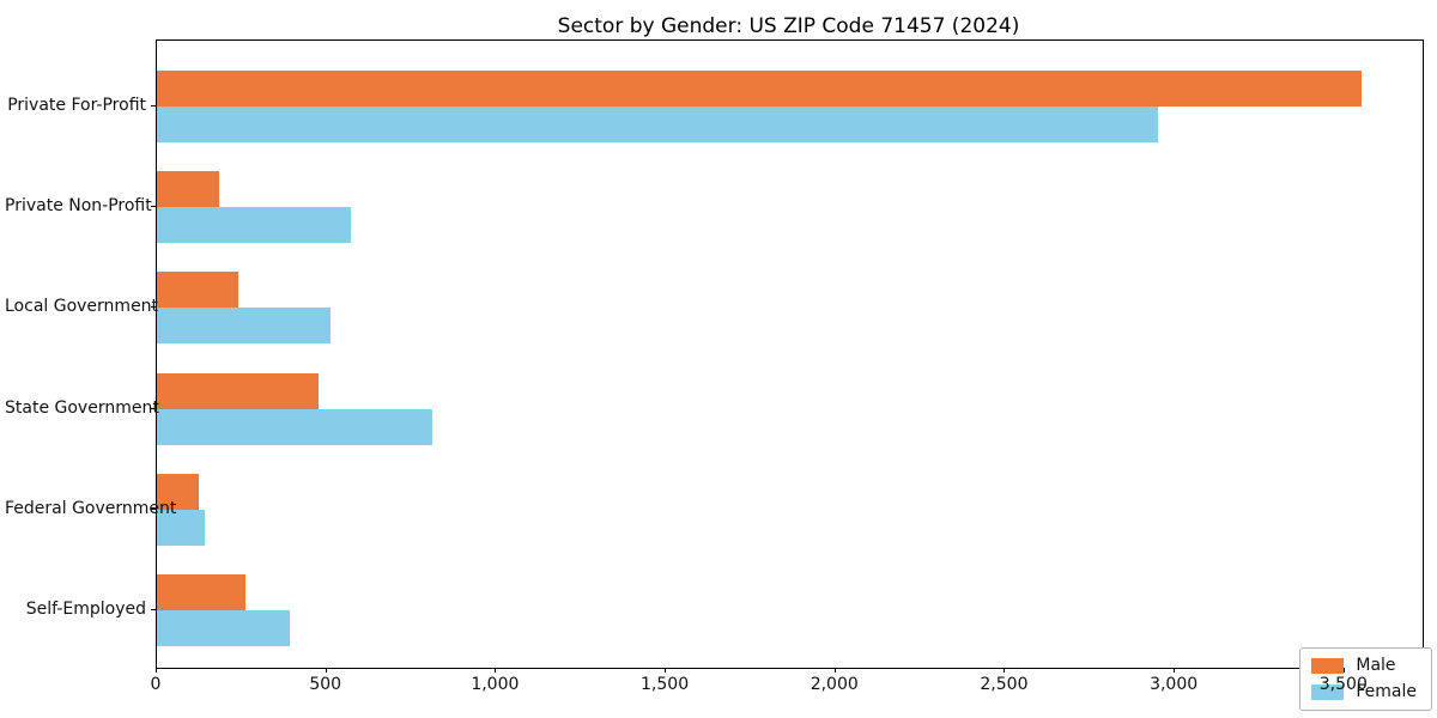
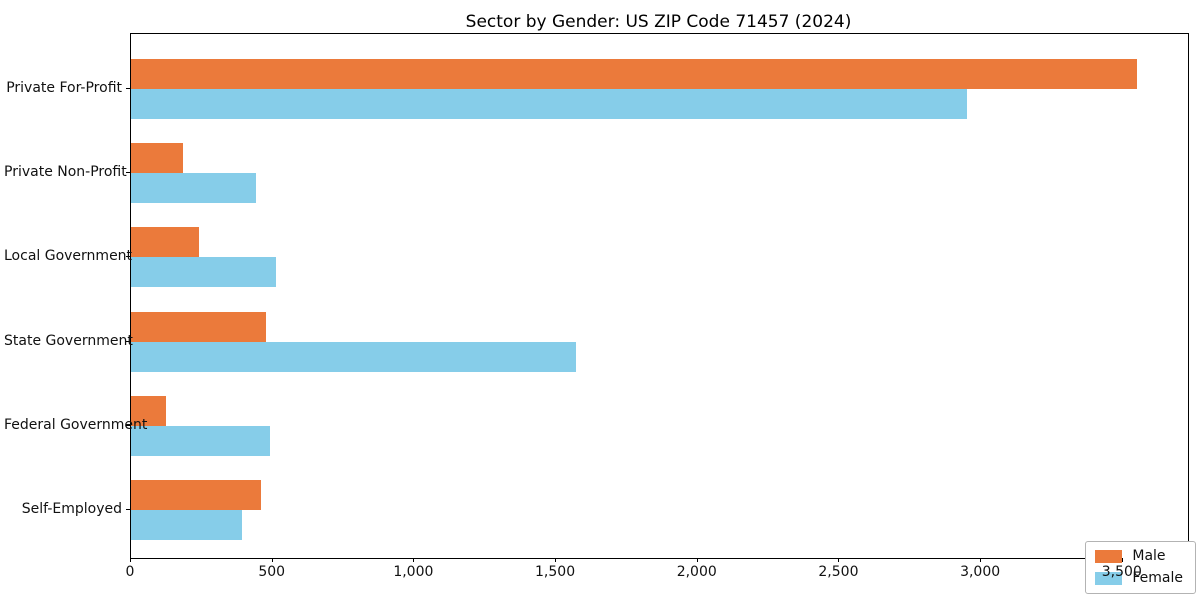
Female/Private Non-Profit: 570 -> 440
Female/State Government: 810 -> 1570
Female/Federal Government: 140 -> 490
Male/Self-Employed: 260 -> 460
